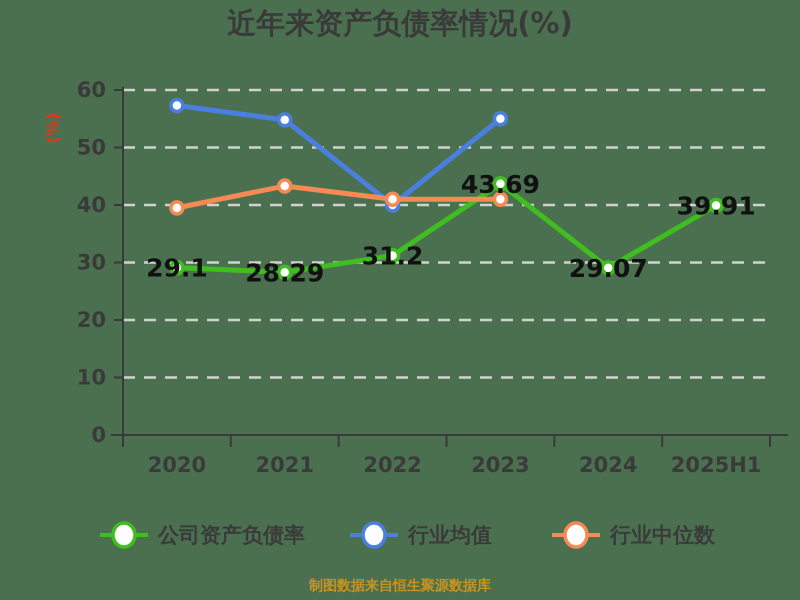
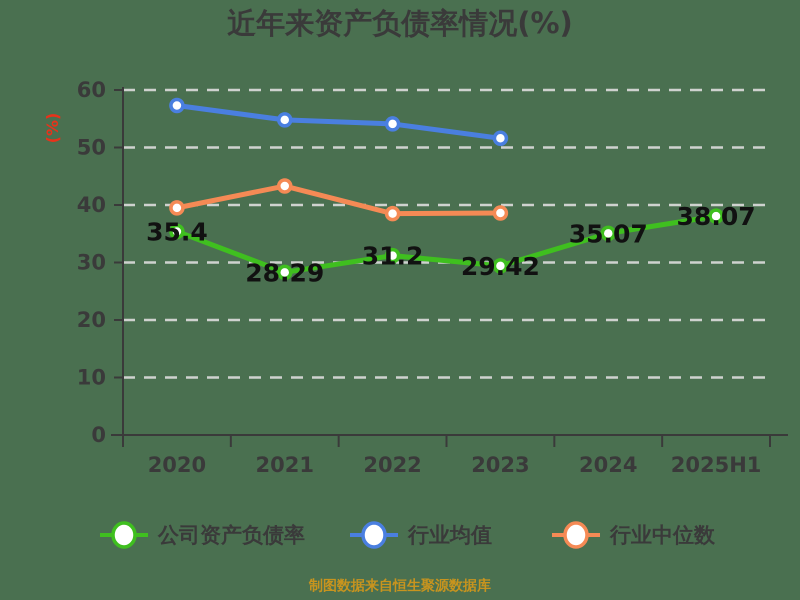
公司资产负债率/2020: 29.1 -> 35.4
行业均值/2022: 40 -> 54
行业中位数/2022: 41 -> 38
公司资产负债率/2023: 43.69 -> 29.42
行业均值/2023: 55 -> 52
行业中位数/2023: 41 -> 39
公司资产负债率/2024: 29.07 -> 35.07
公司资产负债率/2025H1: 39.91 -> 38.07
